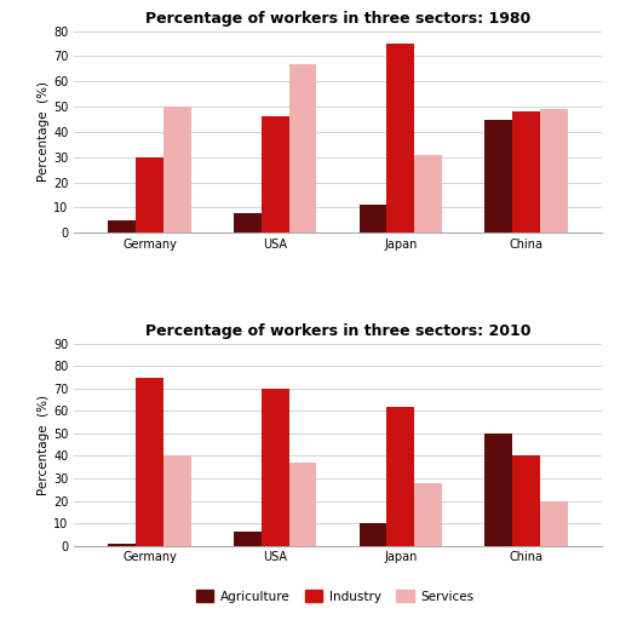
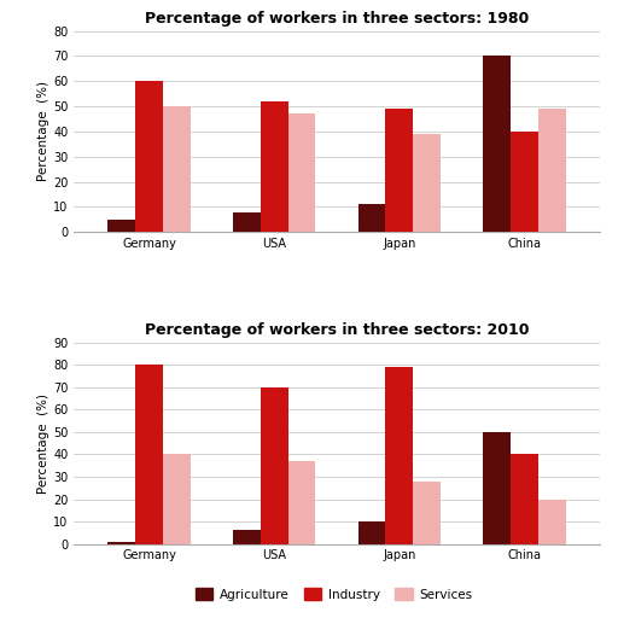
Percentage of workers in three sectors: 1980/Industry/Germany: 30 -> 60
Percentage of workers in three sectors: 1980/Industry/USA: 46 -> 52
Percentage of workers in three sectors: 1980/Services/USA: 67 -> 47
Percentage of workers in three sectors: 1980/Industry/Japan: 75 -> 49
Percentage of workers in three sectors: 1980/Services/Japan: 31 -> 39
Percentage of workers in three sectors: 1980/Agriculture/China: 45 -> 70
Percentage of workers in three sectors: 1980/Industry/China: 48 -> 40
Percentage of workers in three sectors: 2010/Industry/Germany: 75 -> 80
Percentage of workers in three sectors: 2010/Industry/Japan: 62 -> 79
